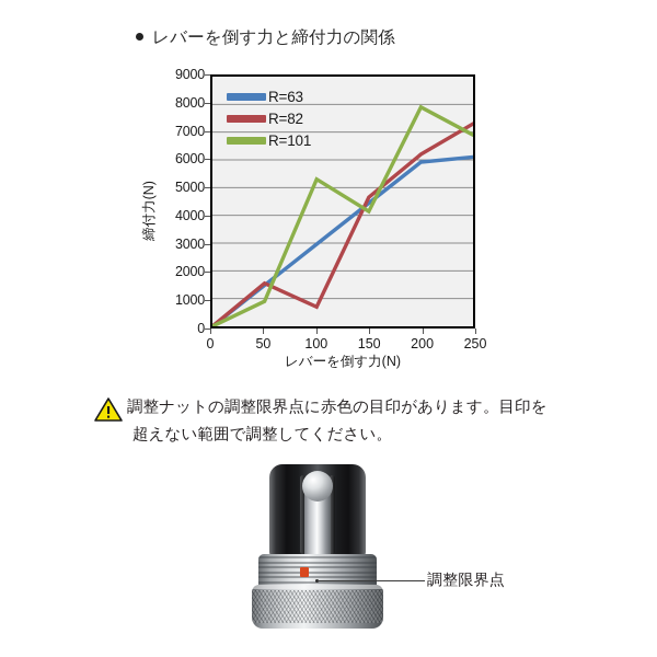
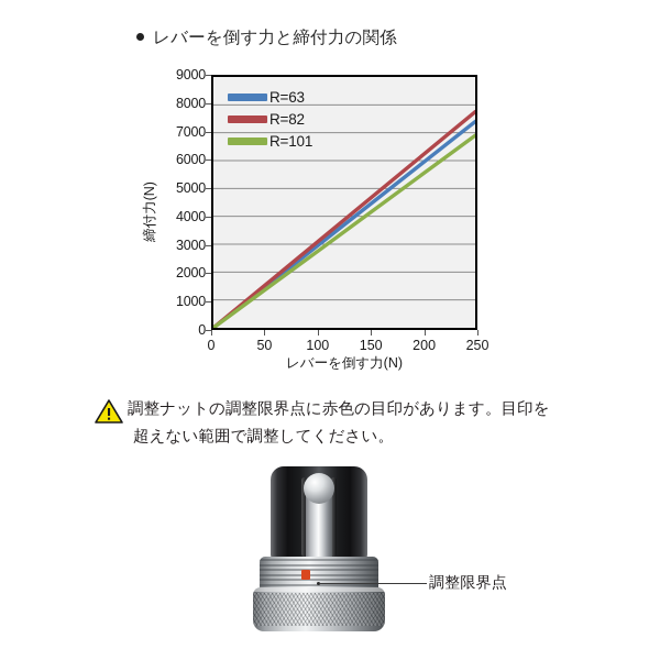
R=101/50: 900 -> 1400
R=82/100: 700 -> 3100
R=101/100: 5300 -> 2800
R=101/200: 7900 -> 5500
R=63/250: 6100 -> 7400
R=82/250: 7300 -> 7800
